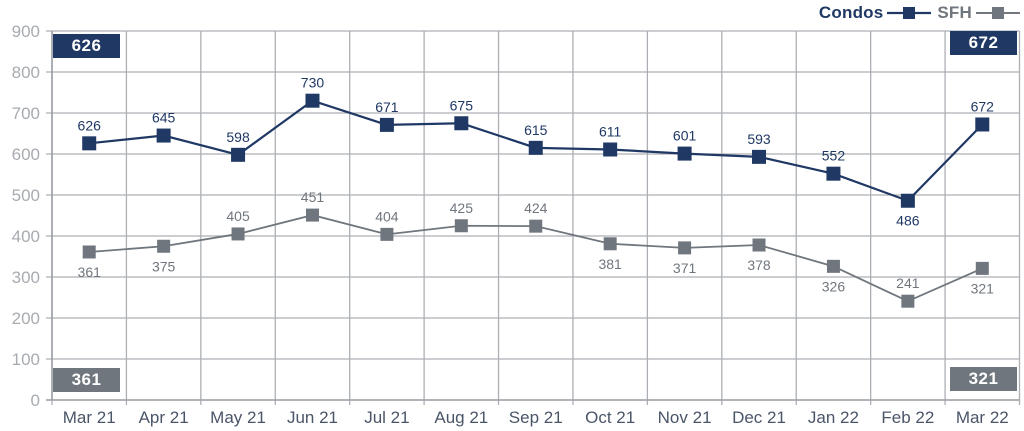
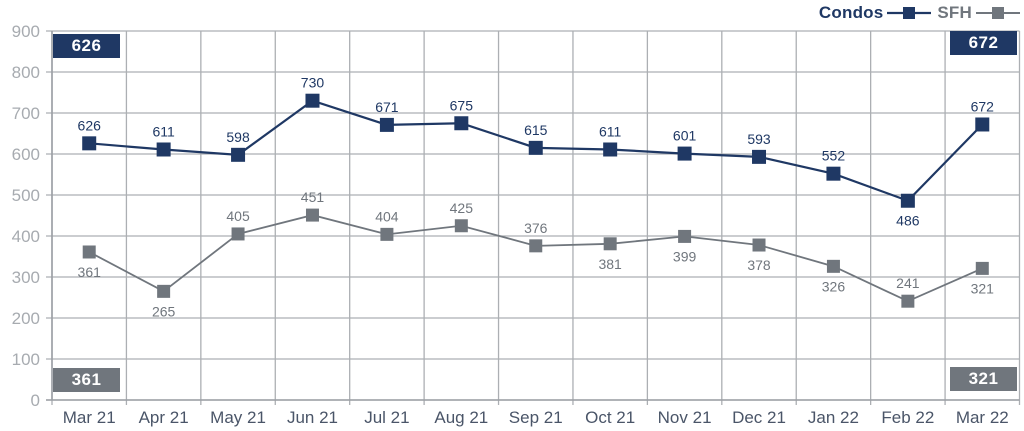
Condos/Apr 21: 645 -> 611
SFH/Apr 21: 375 -> 265
SFH/Sep 21: 424 -> 376
SFH/Nov 21: 371 -> 399
